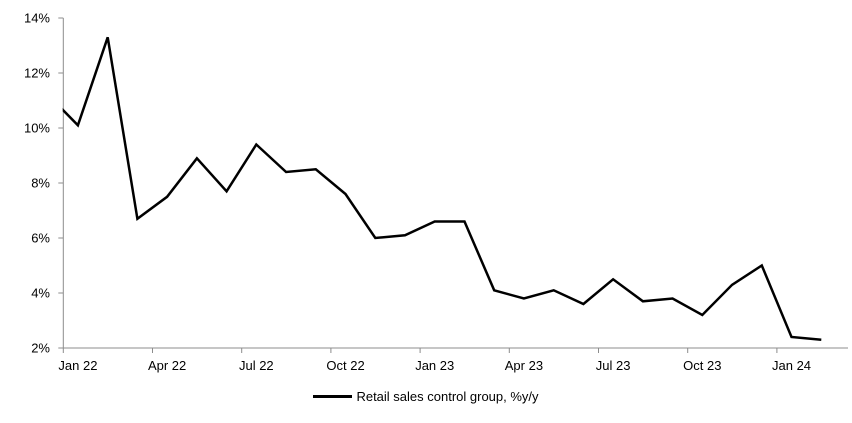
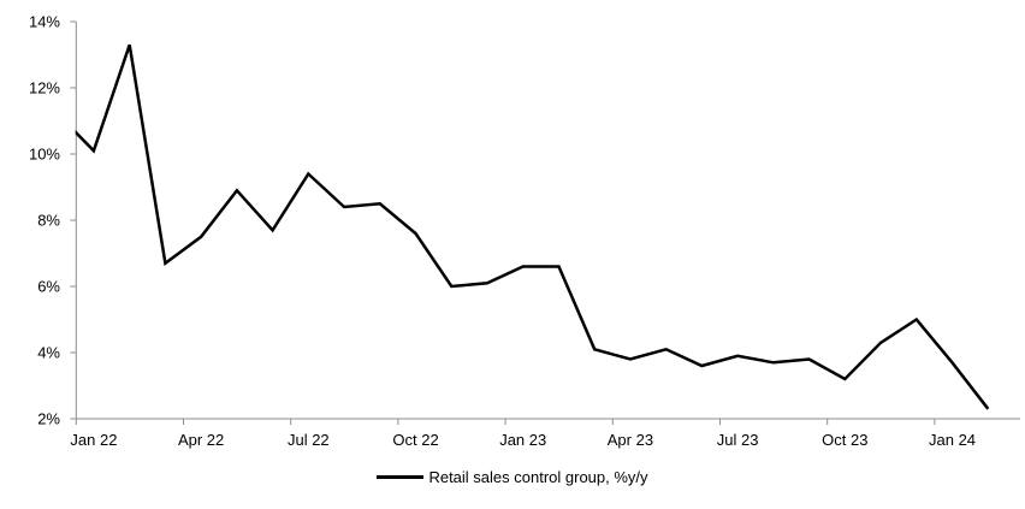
Jul 23: 4.5% -> 3.9%
Jan 24: 2.4% -> 3.7%
